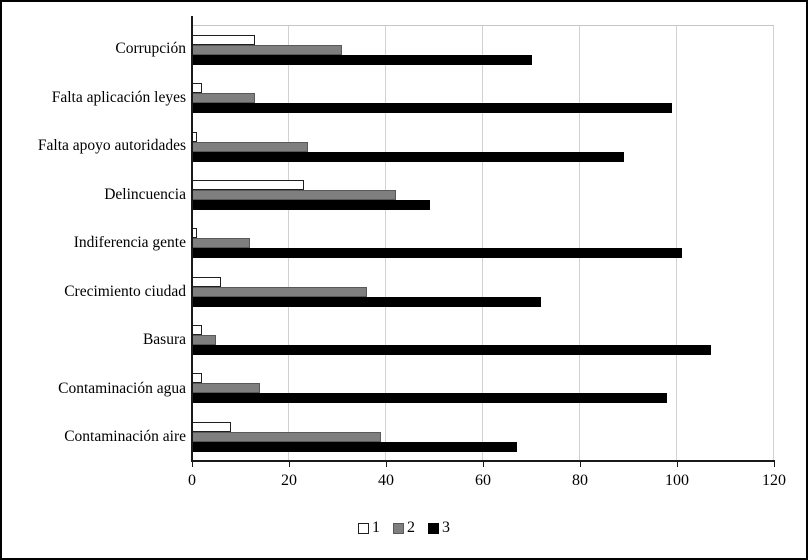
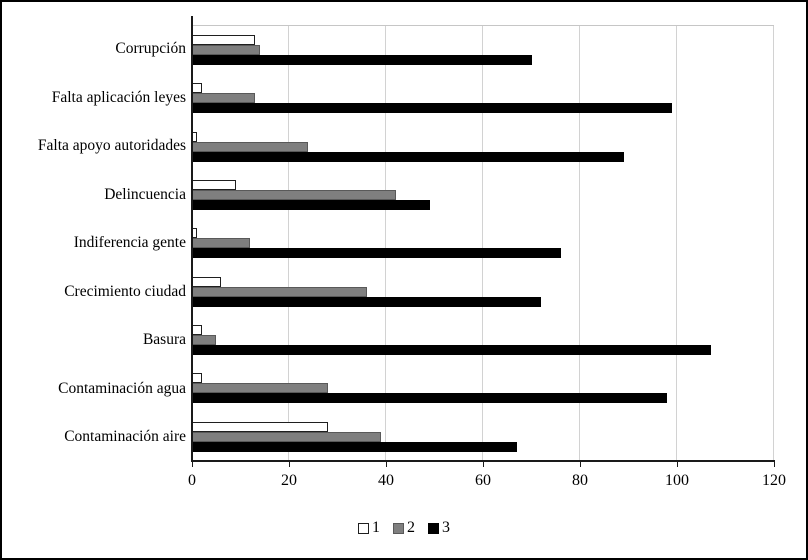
2/Corrupción: 31 -> 14
1/Delincuencia: 23 -> 9
3/Indiferencia gente: 101 -> 76
2/Contaminación agua: 14 -> 28
1/Contaminación aire: 8 -> 28
